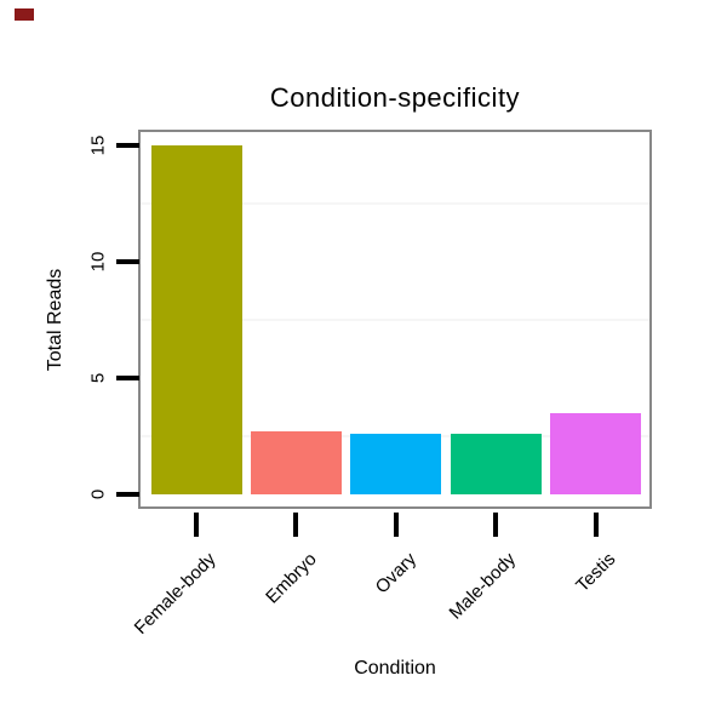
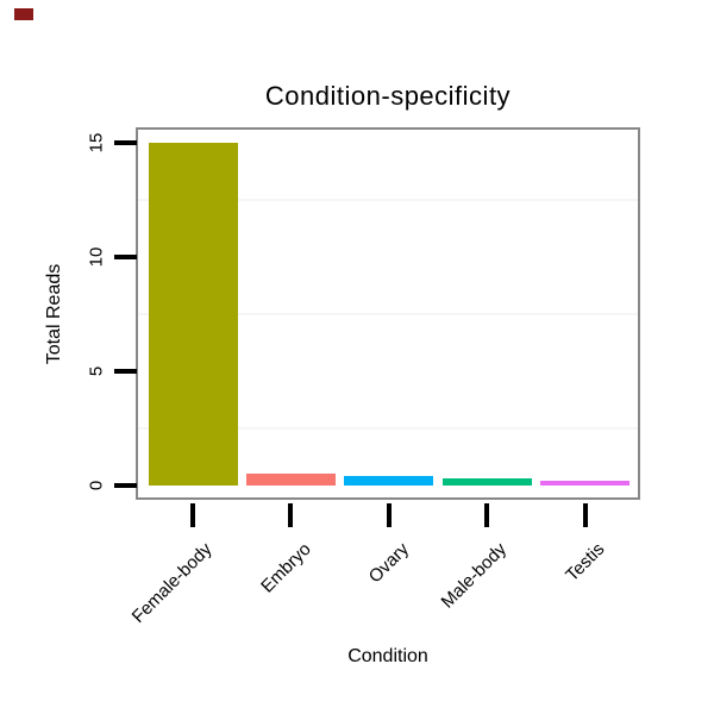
Embryo: 2.7 -> 0.5
Ovary: 2.6 -> 0.4
Male-body: 2.6 -> 0.3
Testis: 3.5 -> 0.2
